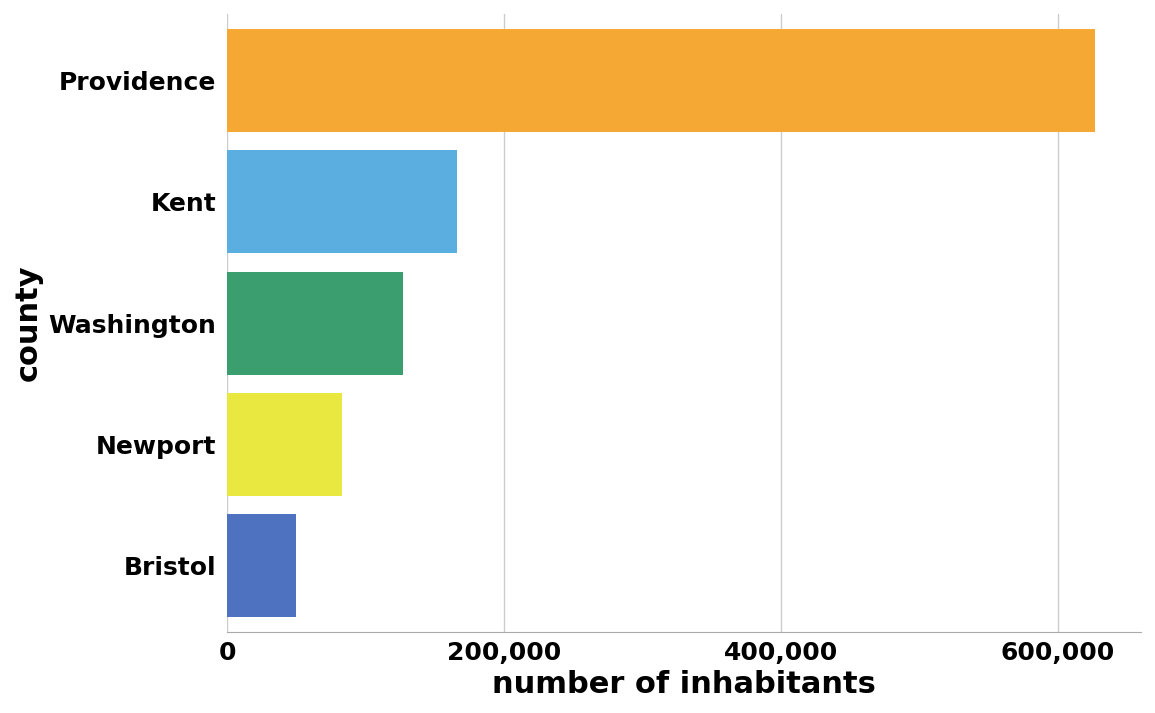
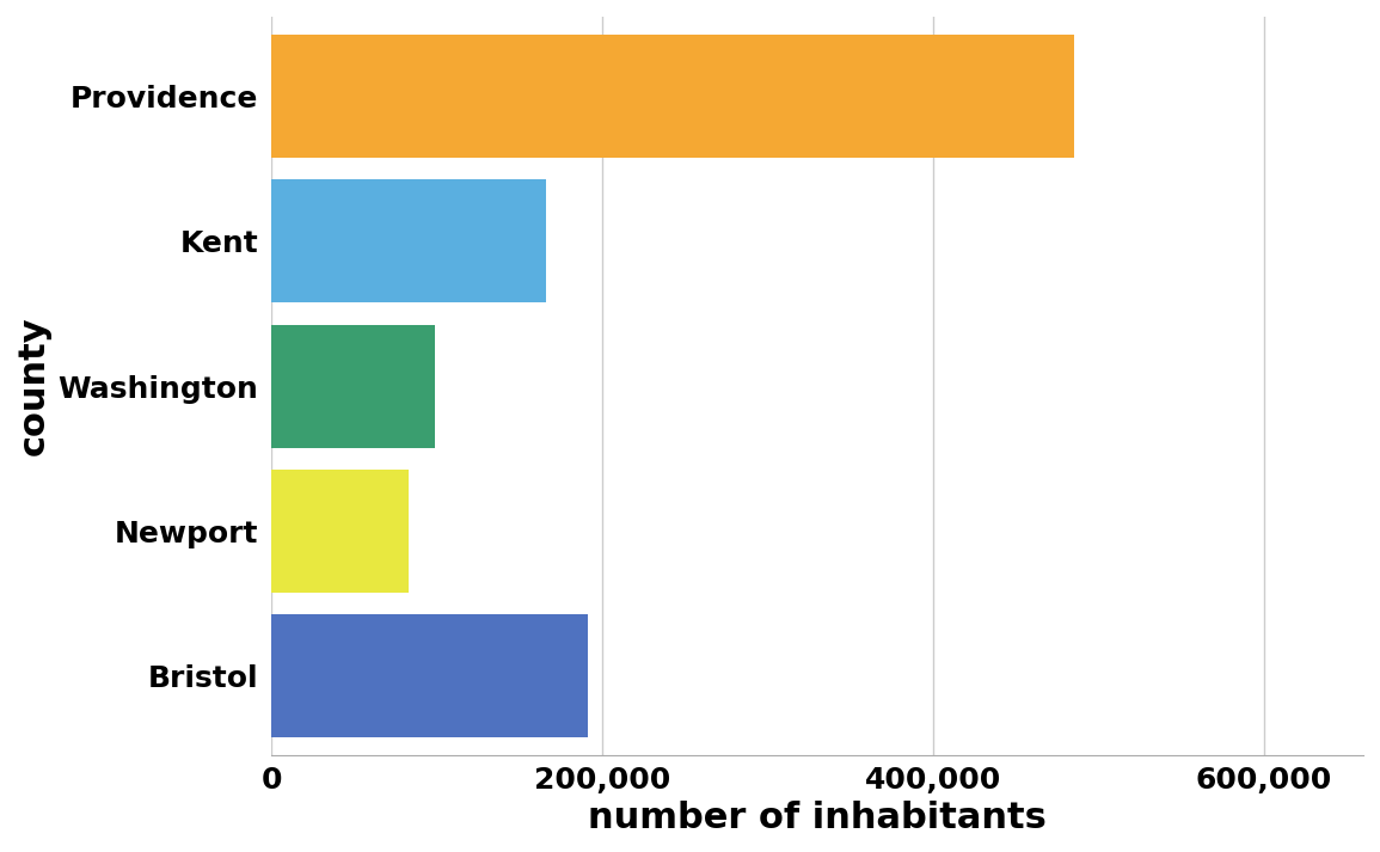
Providence: 627,000 -> 485,000
Washington: 127,000 -> 99,000
Bristol: 50,000 -> 191,000
